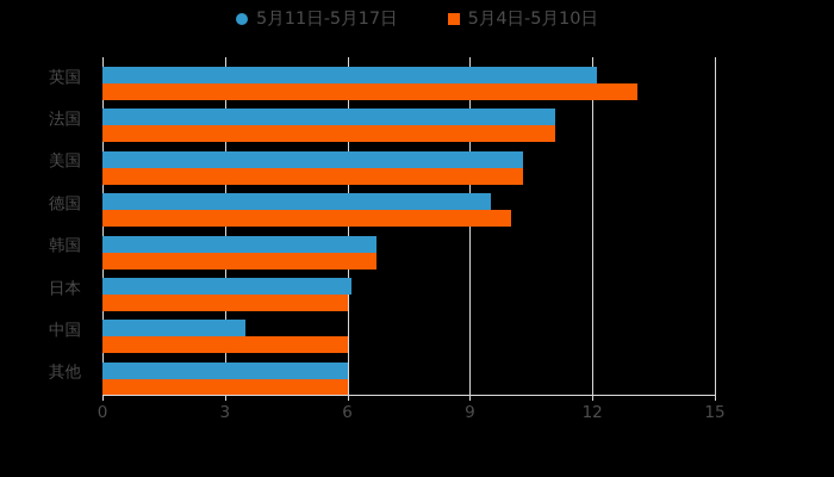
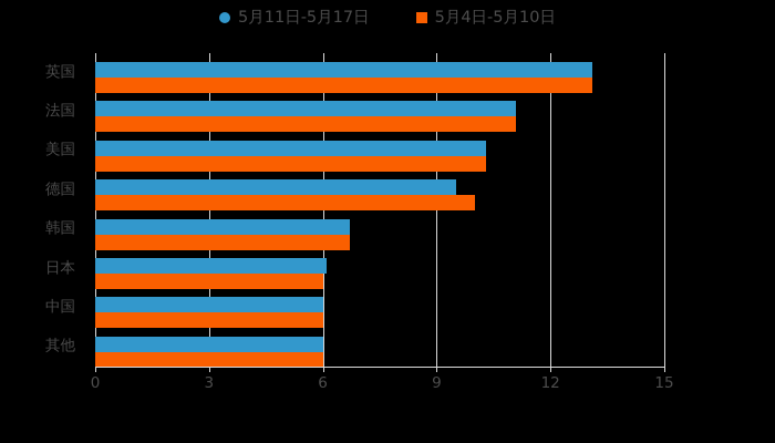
5月11日-5月17日/英国: 12.1 -> 13.1
5月11日-5月17日/中国: 3.5 -> 6.0
